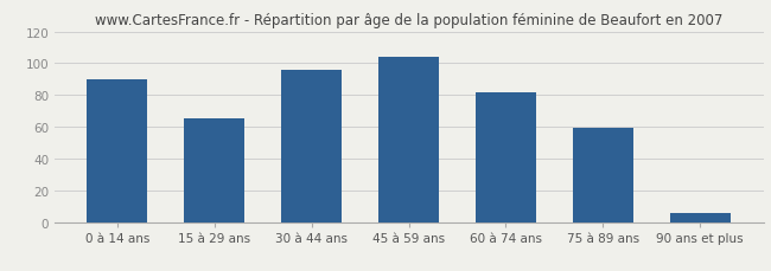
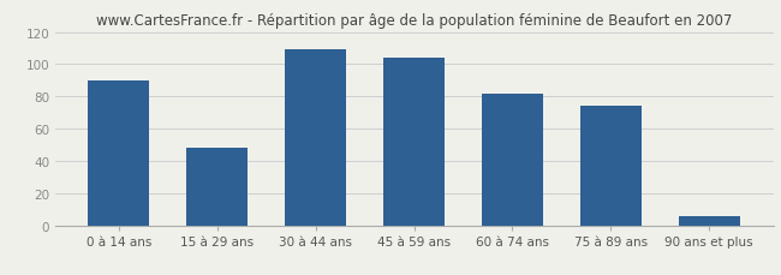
15 à 29 ans: 65 -> 48
30 à 44 ans: 96 -> 109
75 à 89 ans: 59 -> 74
